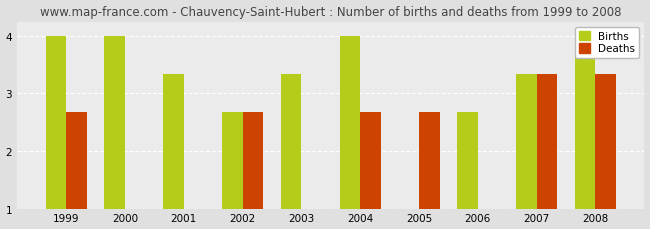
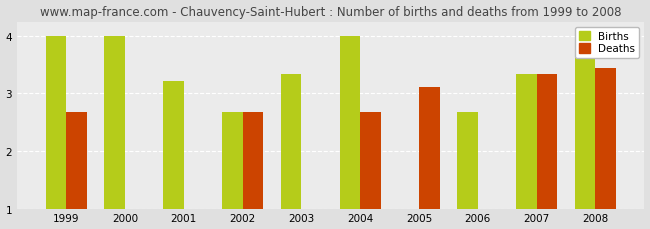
Births/2001: 3.33 -> 3.22
Deaths/2005: 2.67 -> 3.12
Deaths/2008: 3.33 -> 3.44
